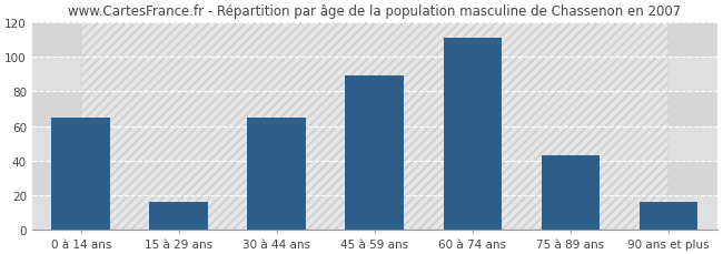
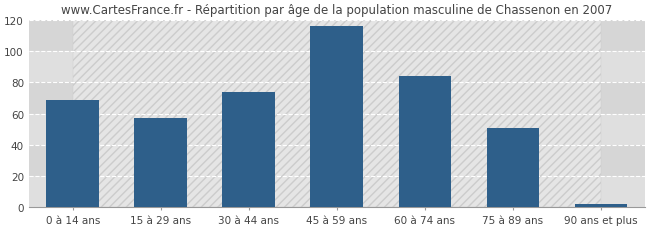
0 à 14 ans: 65 -> 69
15 à 29 ans: 16 -> 57
30 à 44 ans: 65 -> 74
45 à 59 ans: 89 -> 116
60 à 74 ans: 111 -> 84
75 à 89 ans: 43 -> 51
90 ans et plus: 16 -> 2
